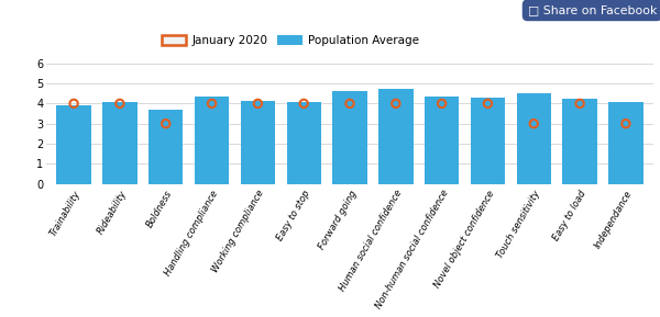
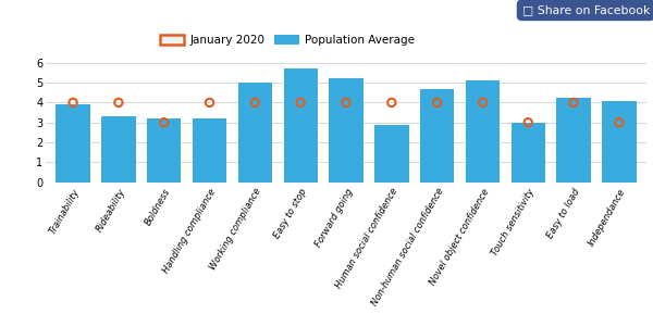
Population Average/Rideability: 4.1 -> 3.3
Population Average/Boldness: 3.7 -> 3.2
Population Average/Handling compliance: 4.3 -> 3.2
Population Average/Working compliance: 4.2 -> 5.0
Population Average/Easy to stop: 4.1 -> 5.7
Population Average/Forward going: 4.6 -> 5.2
Population Average/Human social confidence: 4.8 -> 2.9
Population Average/Non-human social confidence: 4.3 -> 4.7
Population Average/Novel object confidence: 4.3 -> 5.1
Population Average/Touch sensitivity: 4.5 -> 3.0
